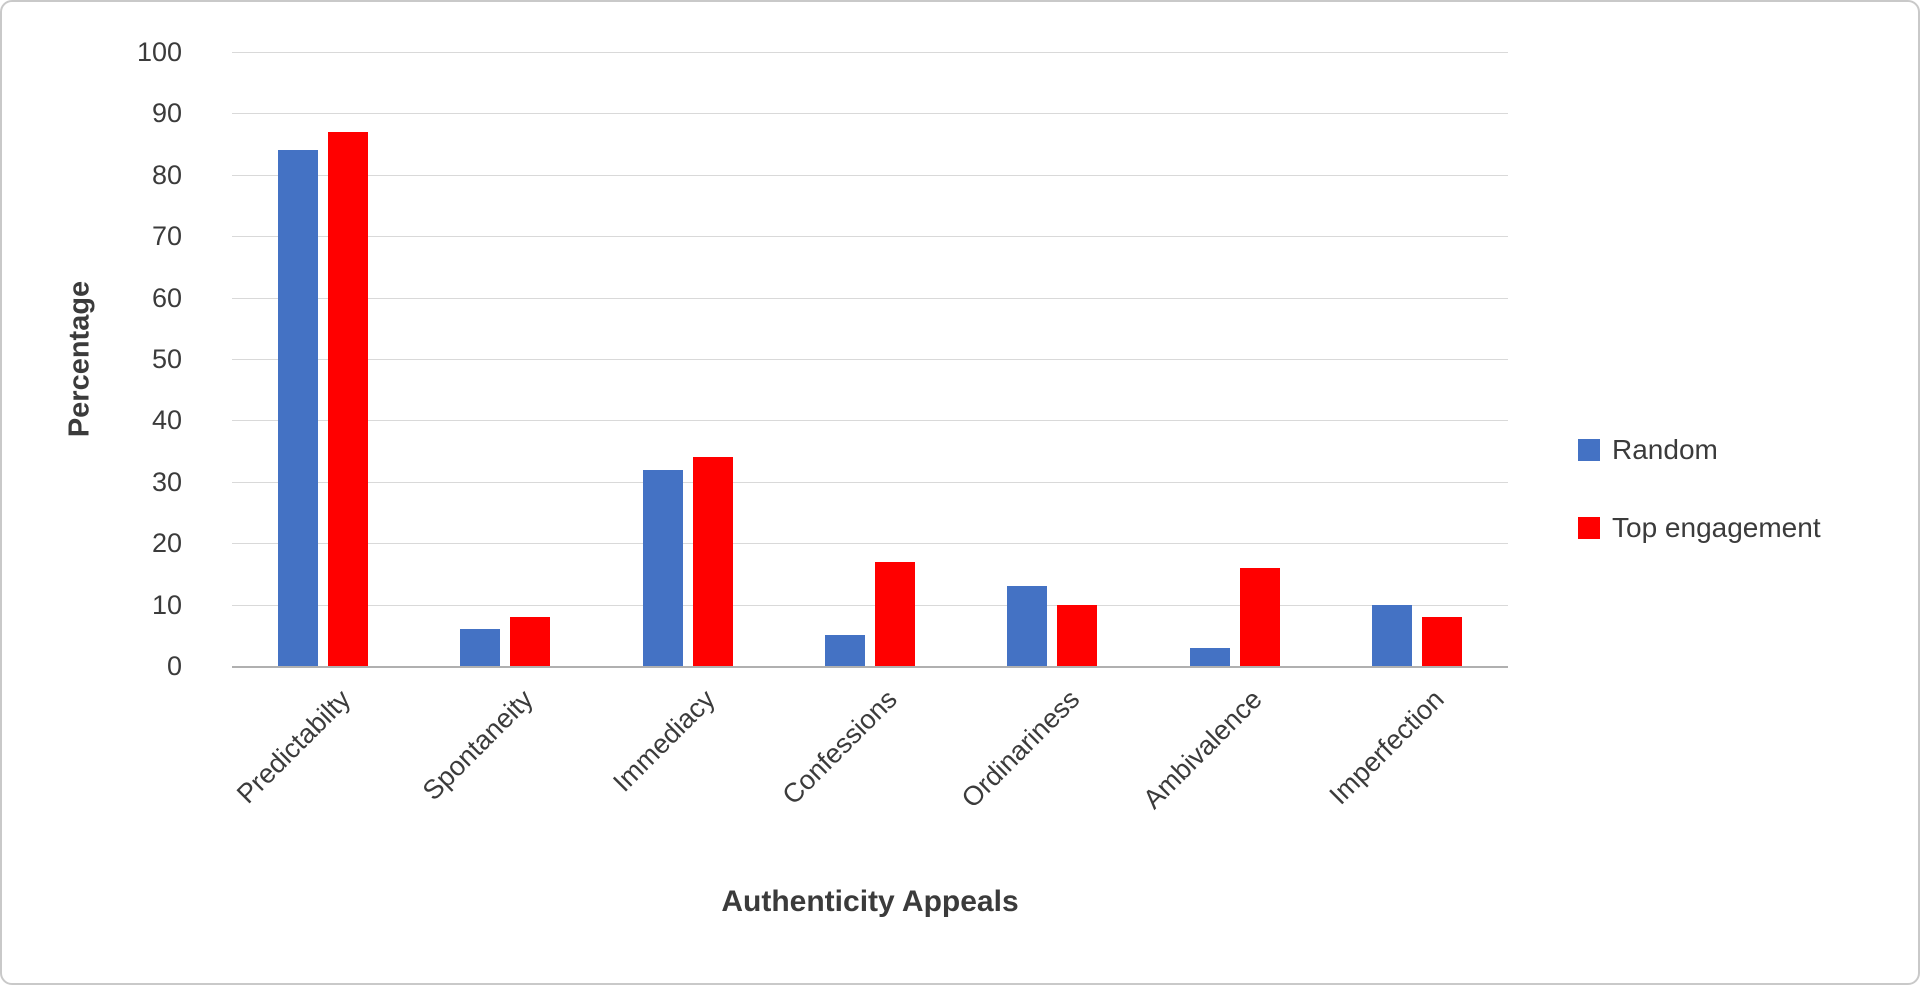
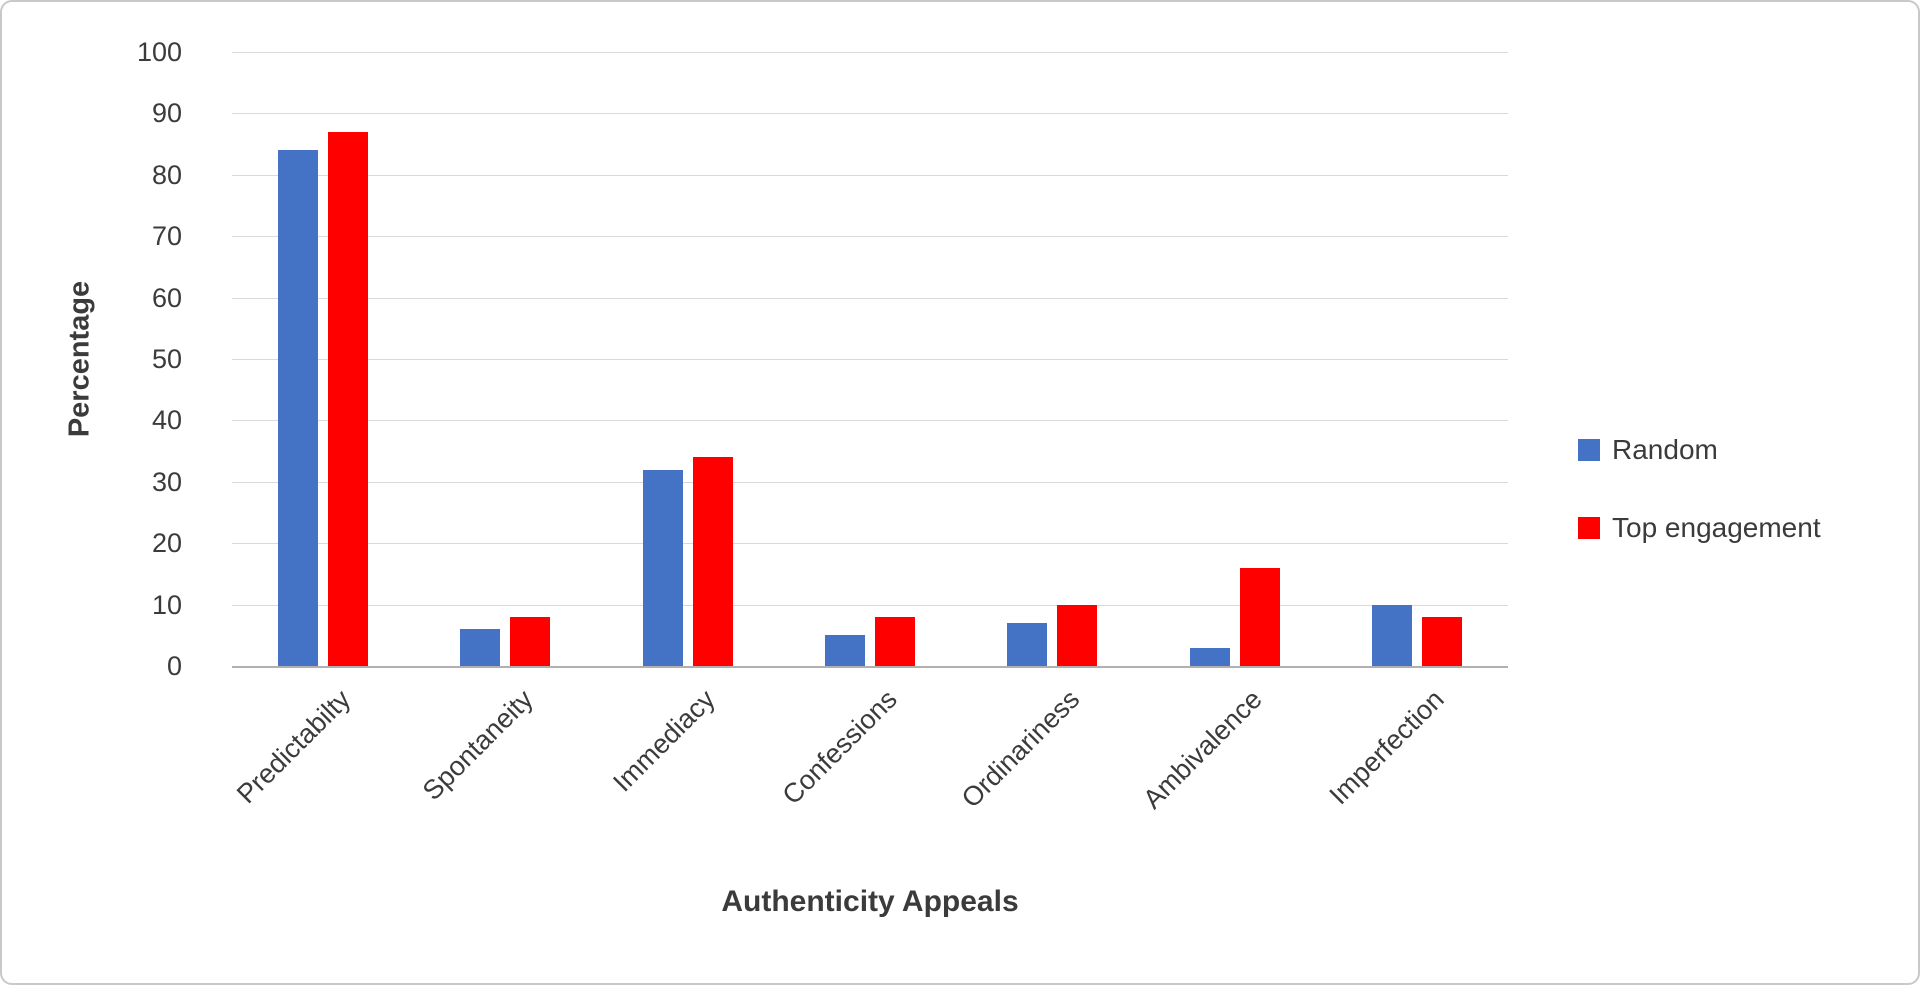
Top engagement/Confessions: 17 -> 8
Random/Ordinariness: 13 -> 7
